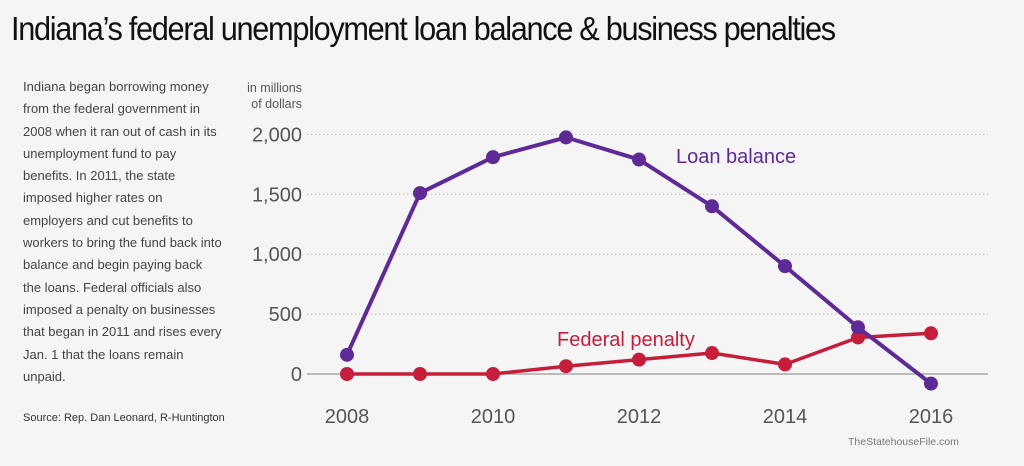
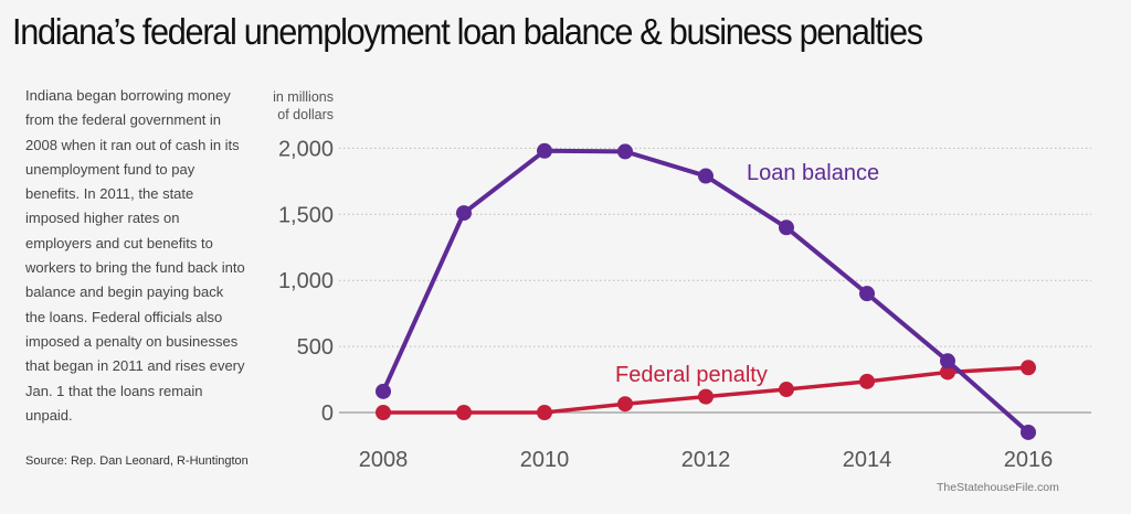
Loan balance/2010: 1810 -> 1980
Federal penalty/2014: 80 -> 240
Loan balance/2016: -80 -> -150
